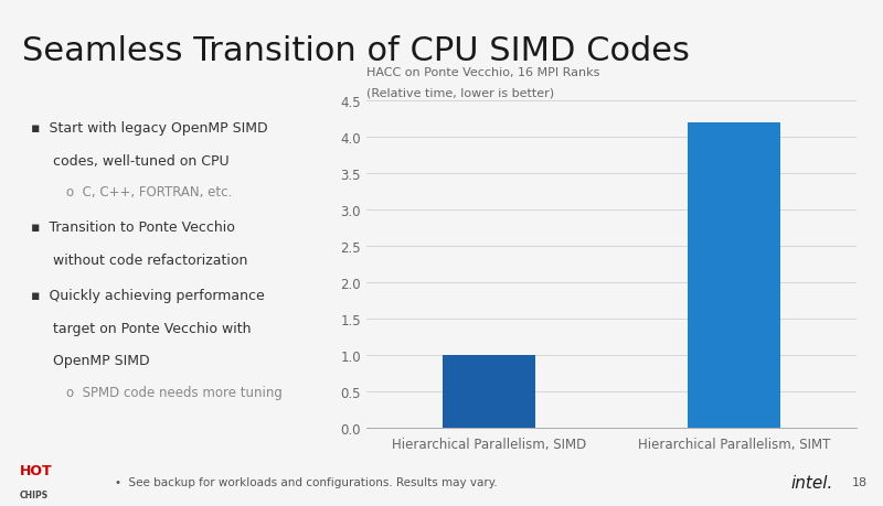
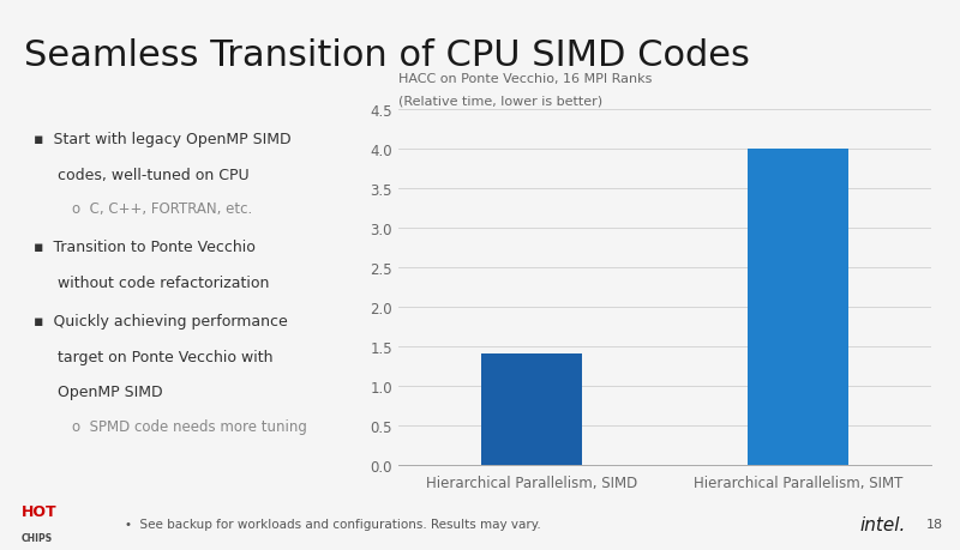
Hierarchical Parallelism, SIMD: 1.0 -> 1.4
Hierarchical Parallelism, SIMT: 4.2 -> 4.0
